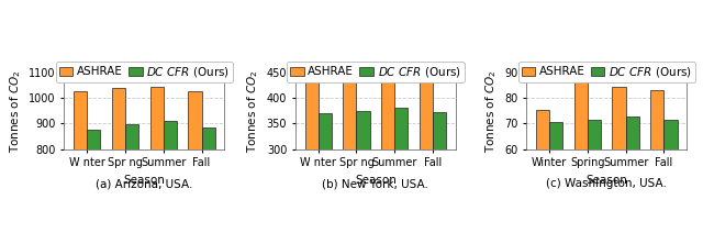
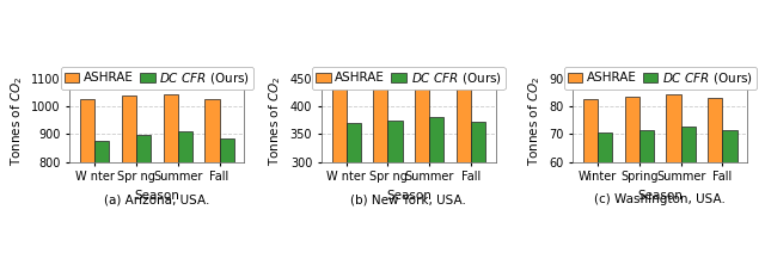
ASHRAE/Winter: 75.5 -> 82.5
ASHRAE/Spring: 87.0 -> 83.5
